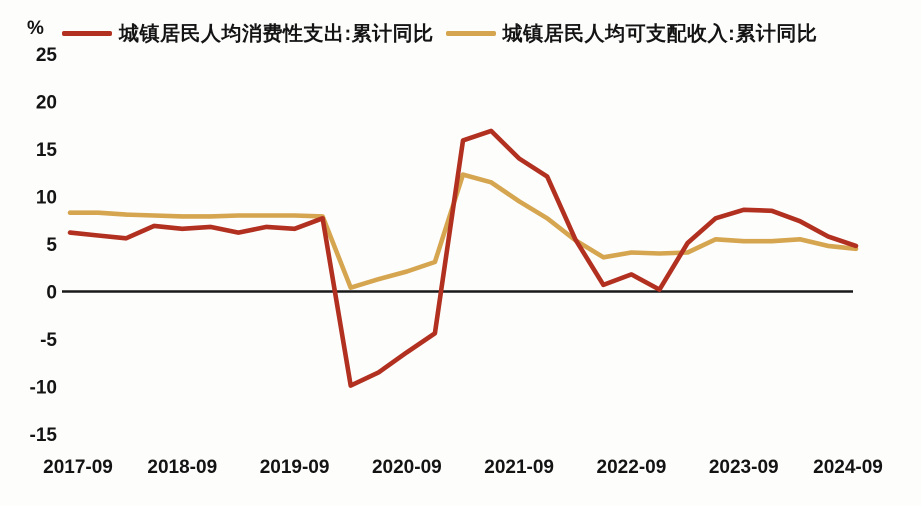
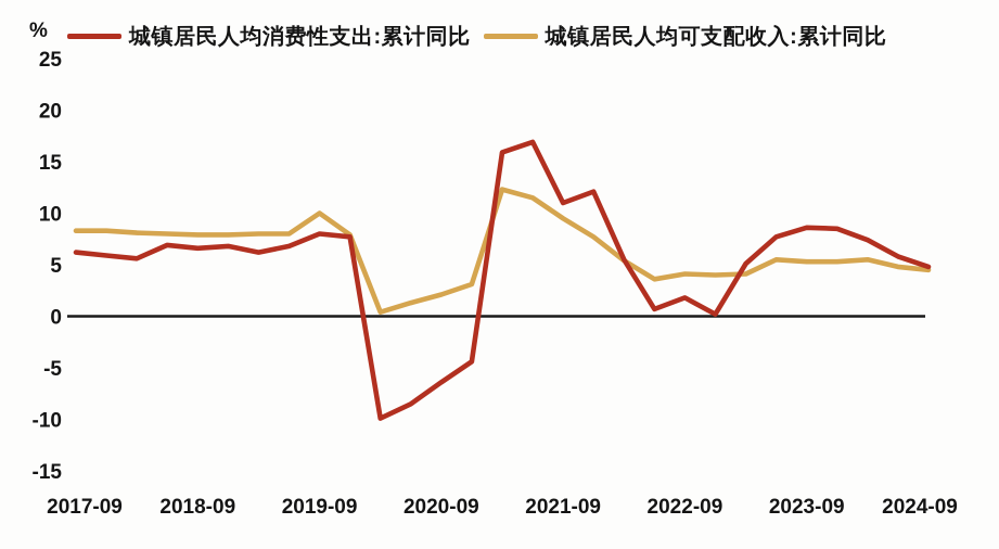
城镇居民人均消费性支出:累计同比/2019-09: 7 -> 8
城镇居民人均可支配收入:累计同比/2019-09: 8 -> 10
城镇居民人均消费性支出:累计同比/2021-09: 14 -> 11
